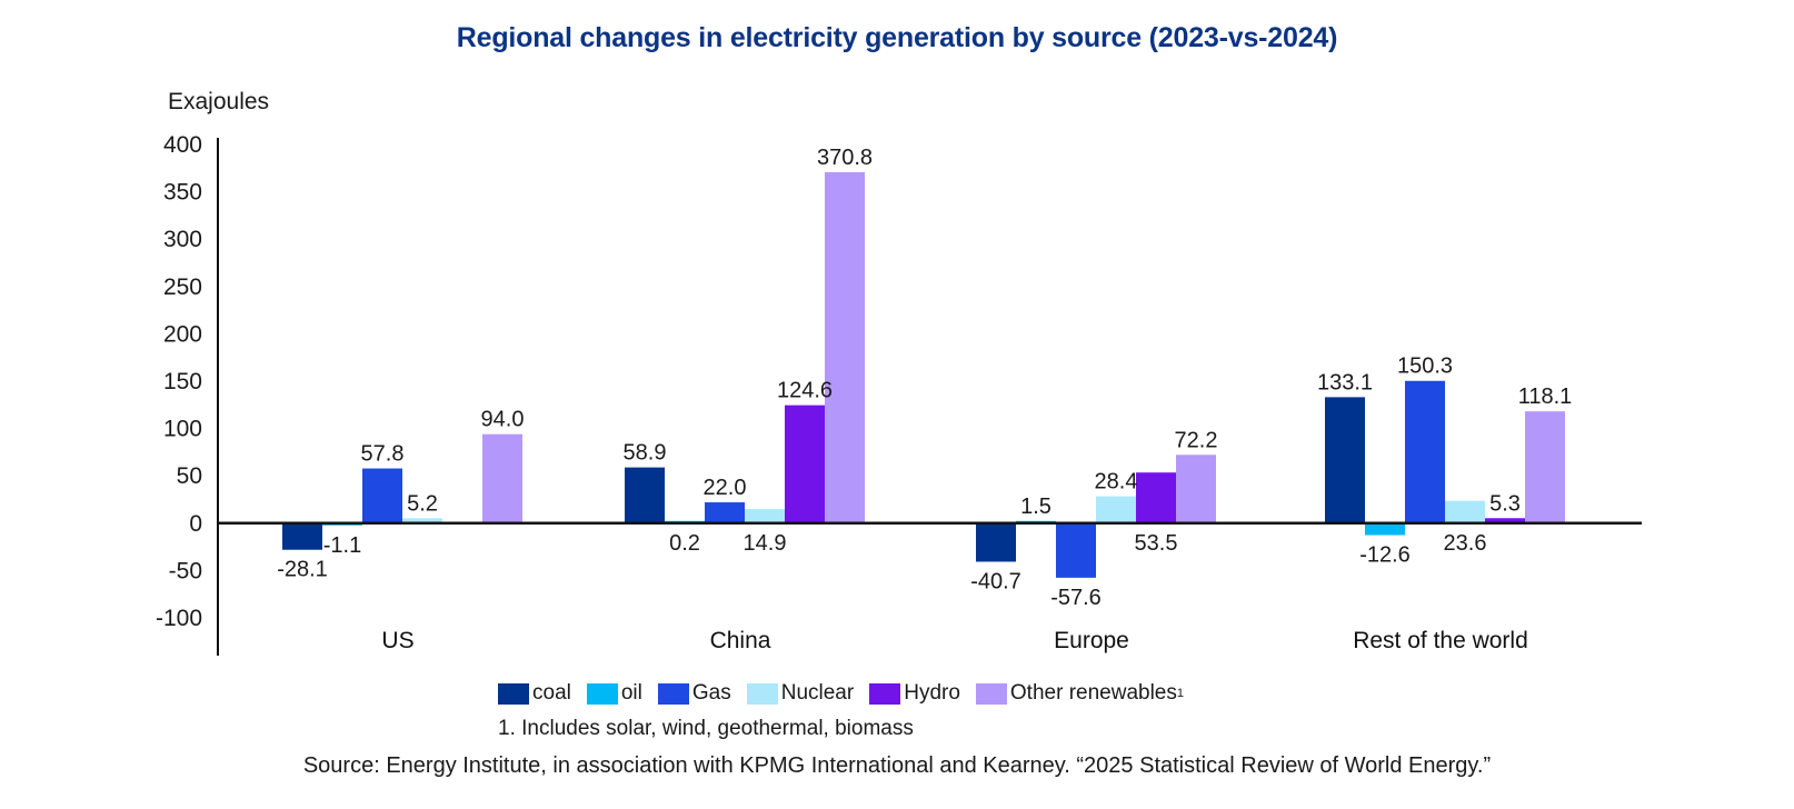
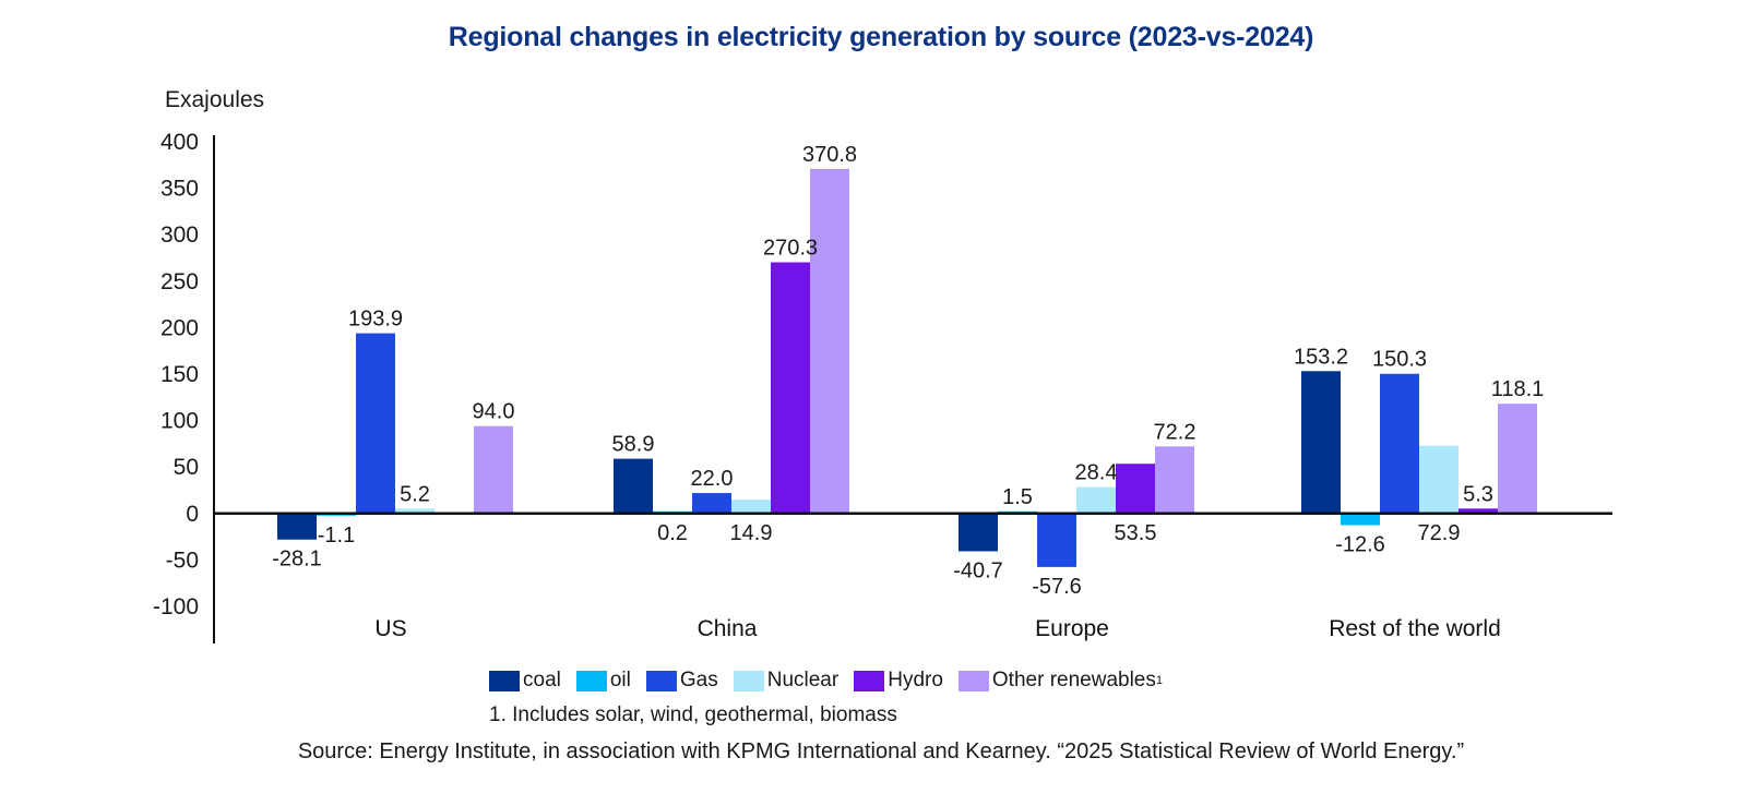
Gas/US: 57.8 -> 193.9
Hydro/China: 124.6 -> 270.3
coal/Rest of the world: 133.1 -> 153.2
Nuclear/Rest of the world: 23.6 -> 72.9
